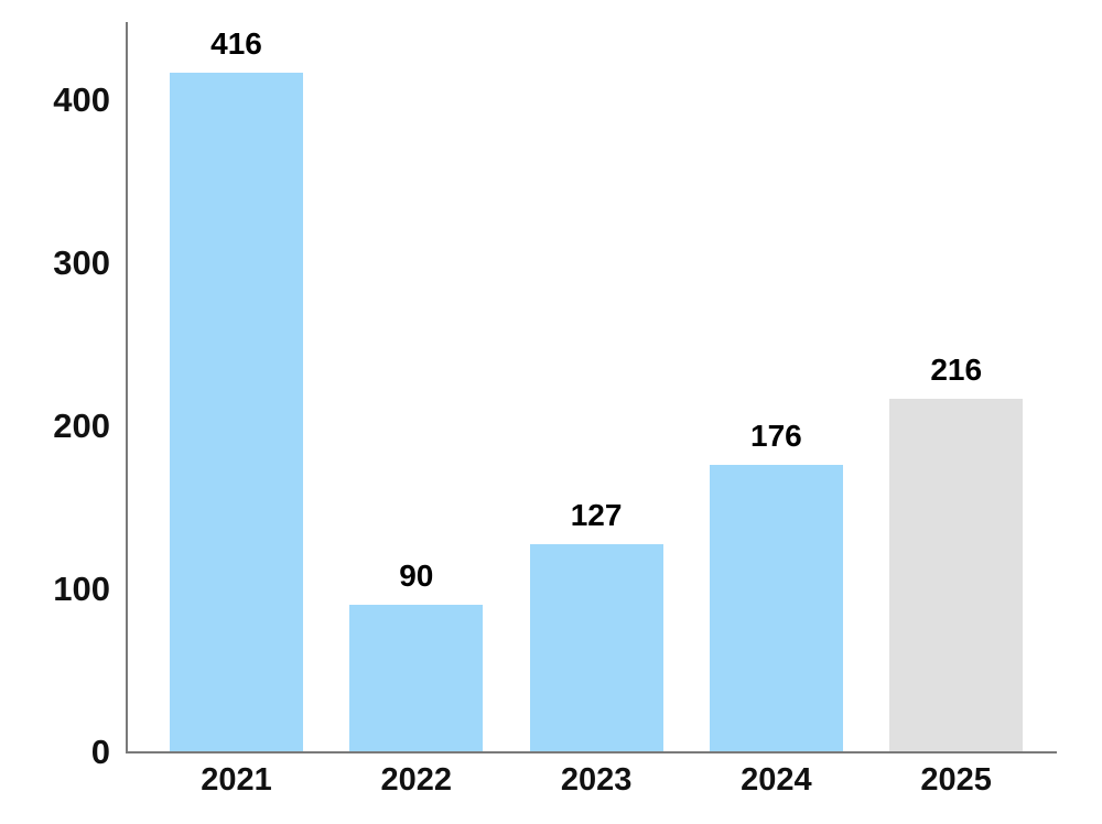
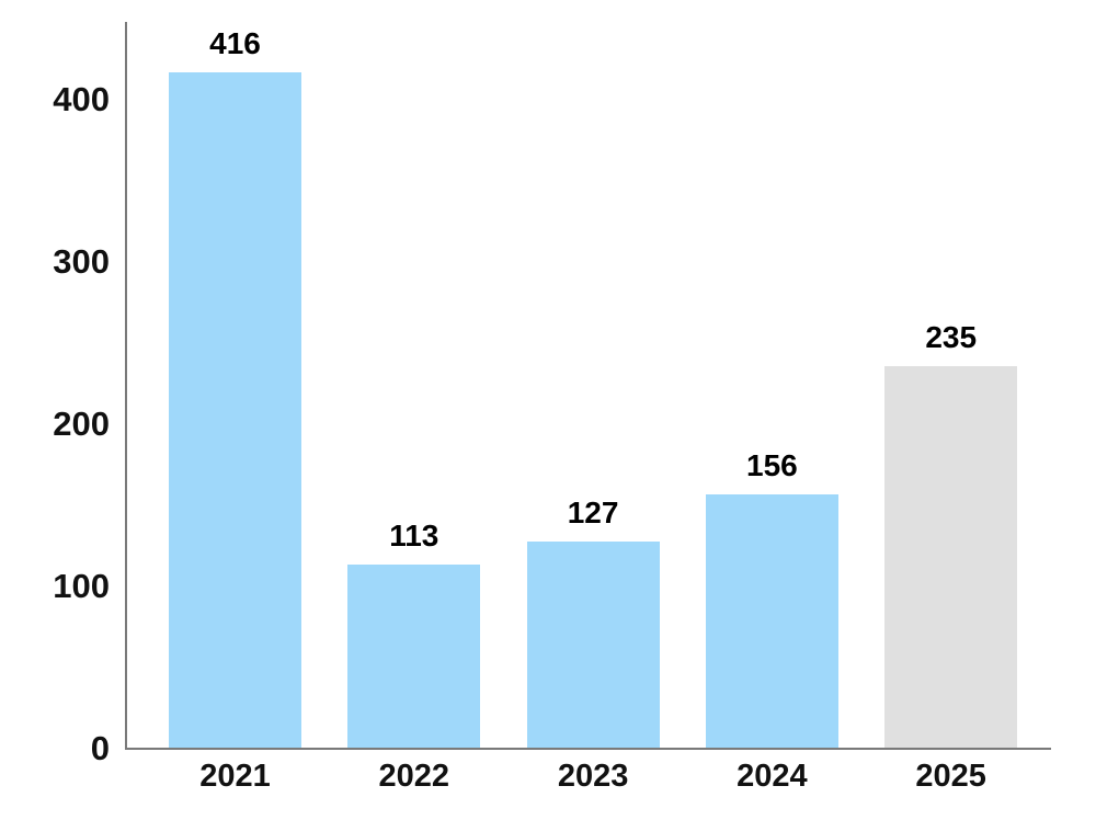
2022: 90 -> 113
2024: 176 -> 156
2025: 216 -> 235
